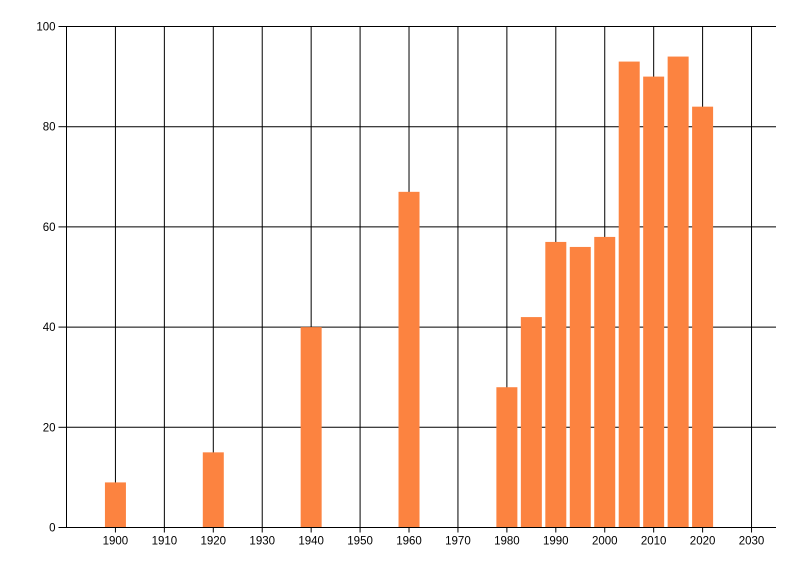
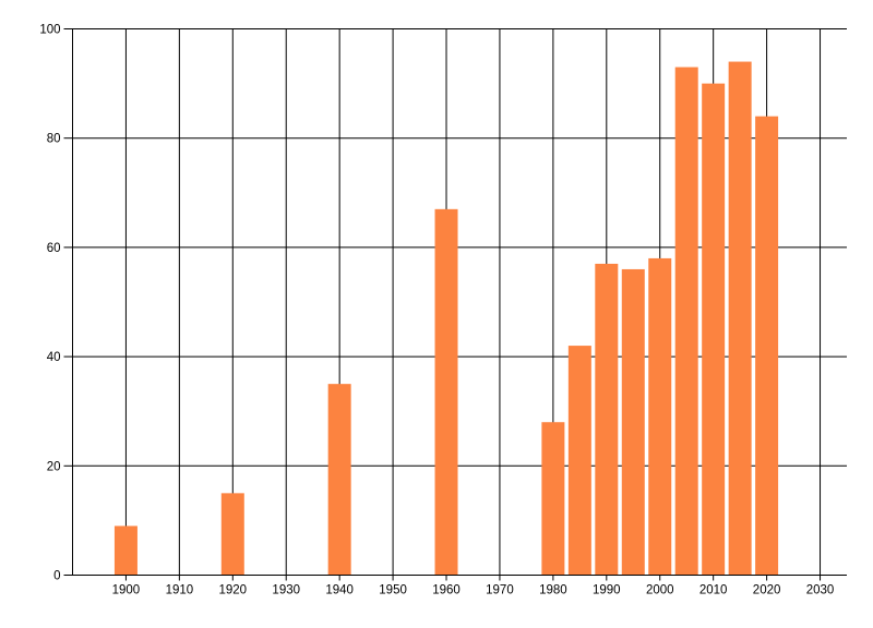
1940: 40 -> 35
